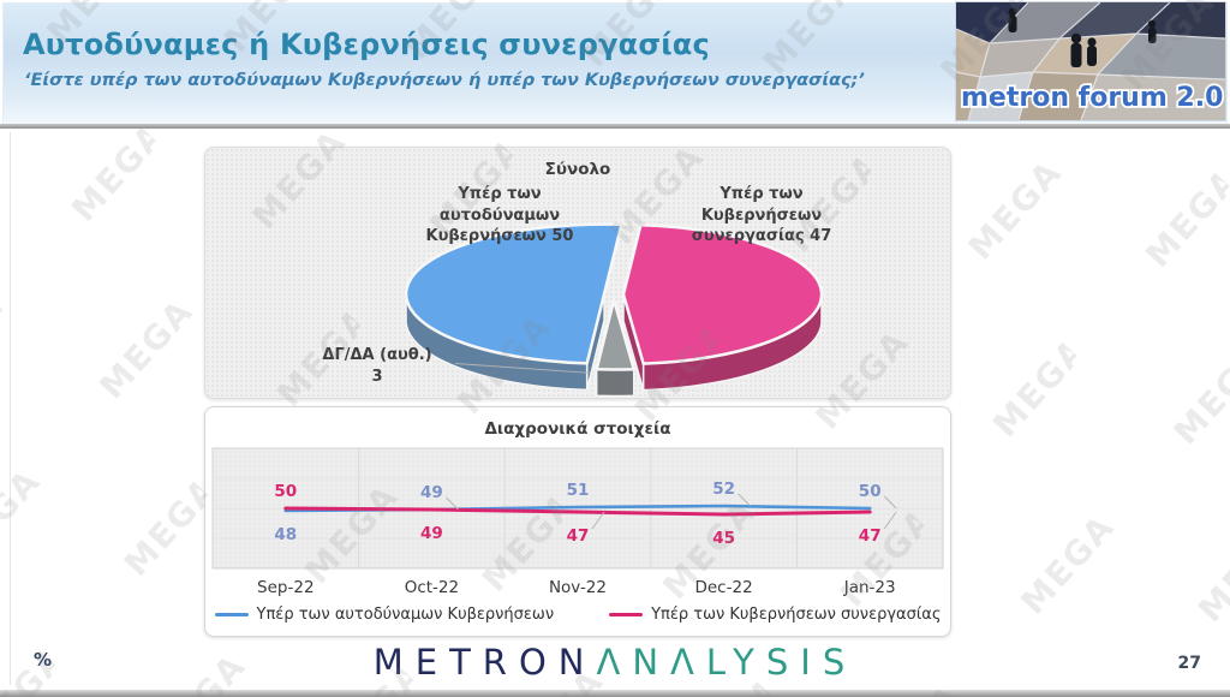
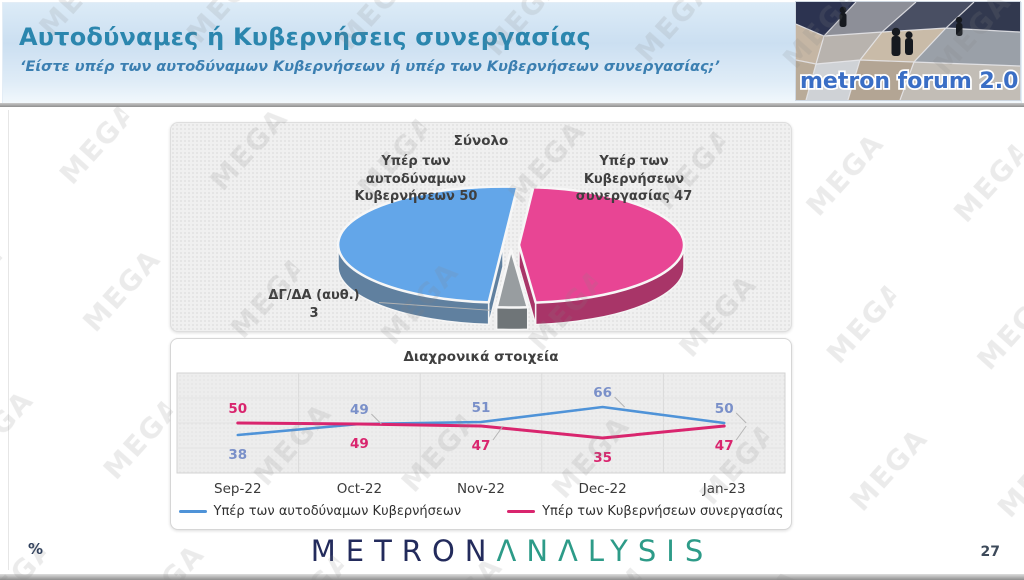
Διαχρονικά στοιχεία/Υπέρ των αυτοδύναμων Κυβερνήσεων/Sep-22: 48 -> 38
Διαχρονικά στοιχεία/Υπέρ των αυτοδύναμων Κυβερνήσεων/Dec-22: 52 -> 66
Διαχρονικά στοιχεία/Υπέρ των Κυβερνήσεων συνεργασίας/Dec-22: 45 -> 35
